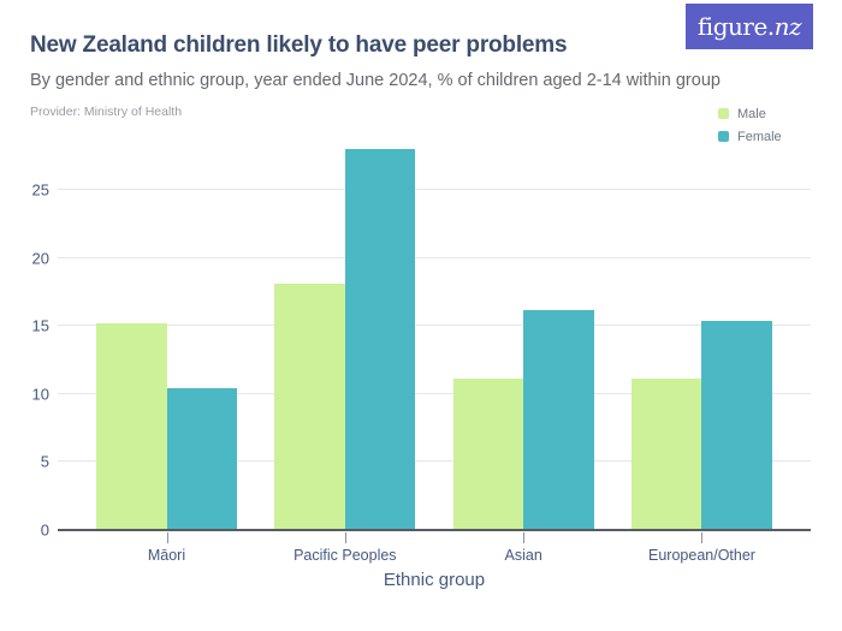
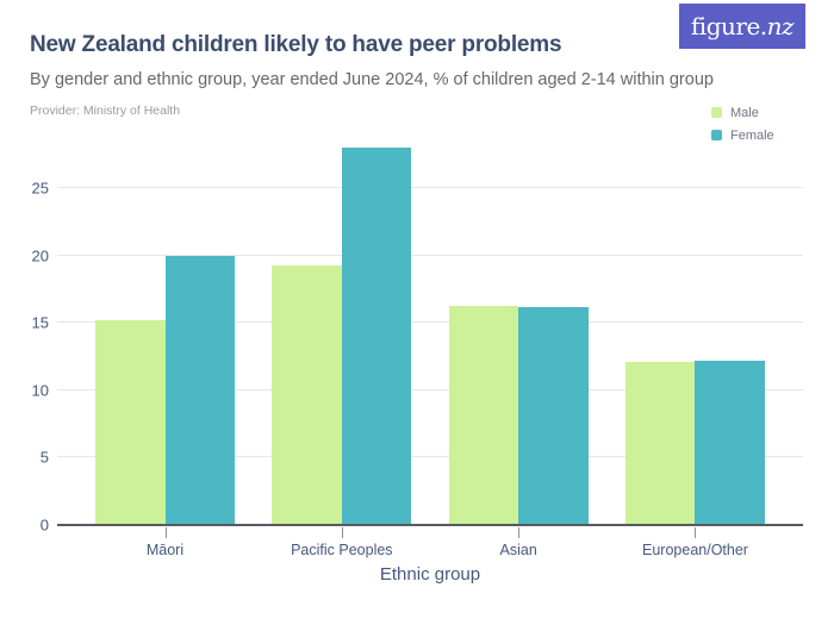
Female/Māori: 10.4 -> 20.0
Male/Pacific Peoples: 18.1 -> 19.3
Male/Asian: 11.1 -> 16.3
Male/European/Other: 11.1 -> 12.1
Female/European/Other: 15.4 -> 12.2
